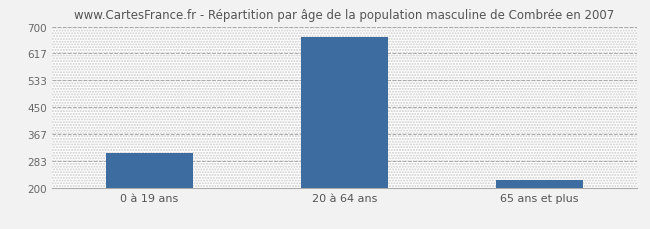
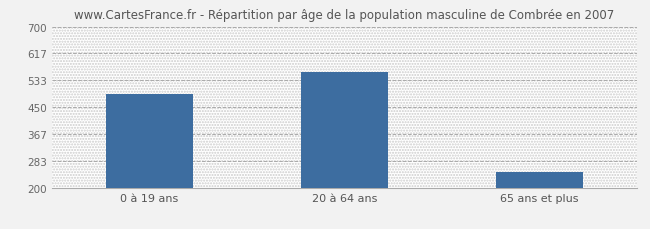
0 à 19 ans: 308 -> 490
20 à 64 ans: 668 -> 560
65 ans et plus: 223 -> 250
